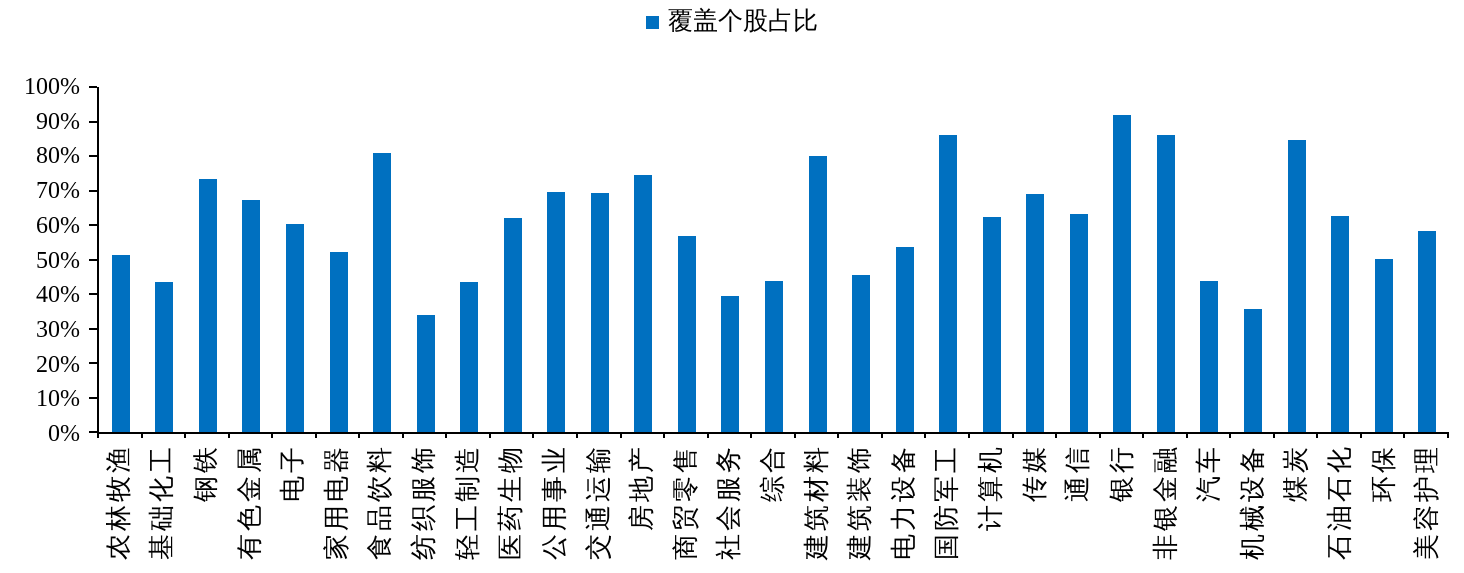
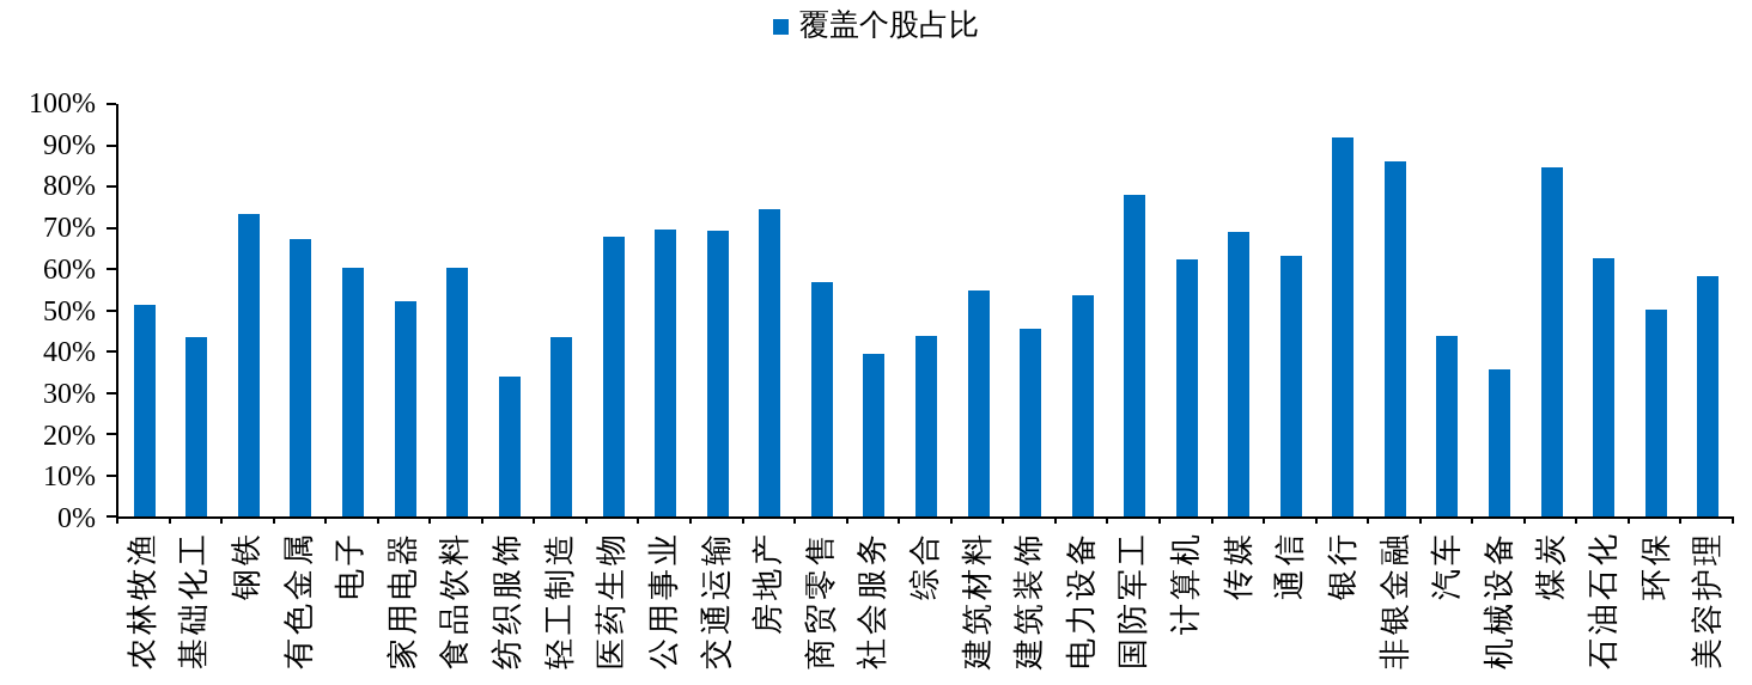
食品饮料: 81% -> 60%
医药生物: 62% -> 68%
建筑材料: 80% -> 55%
国防军工: 86% -> 78%
